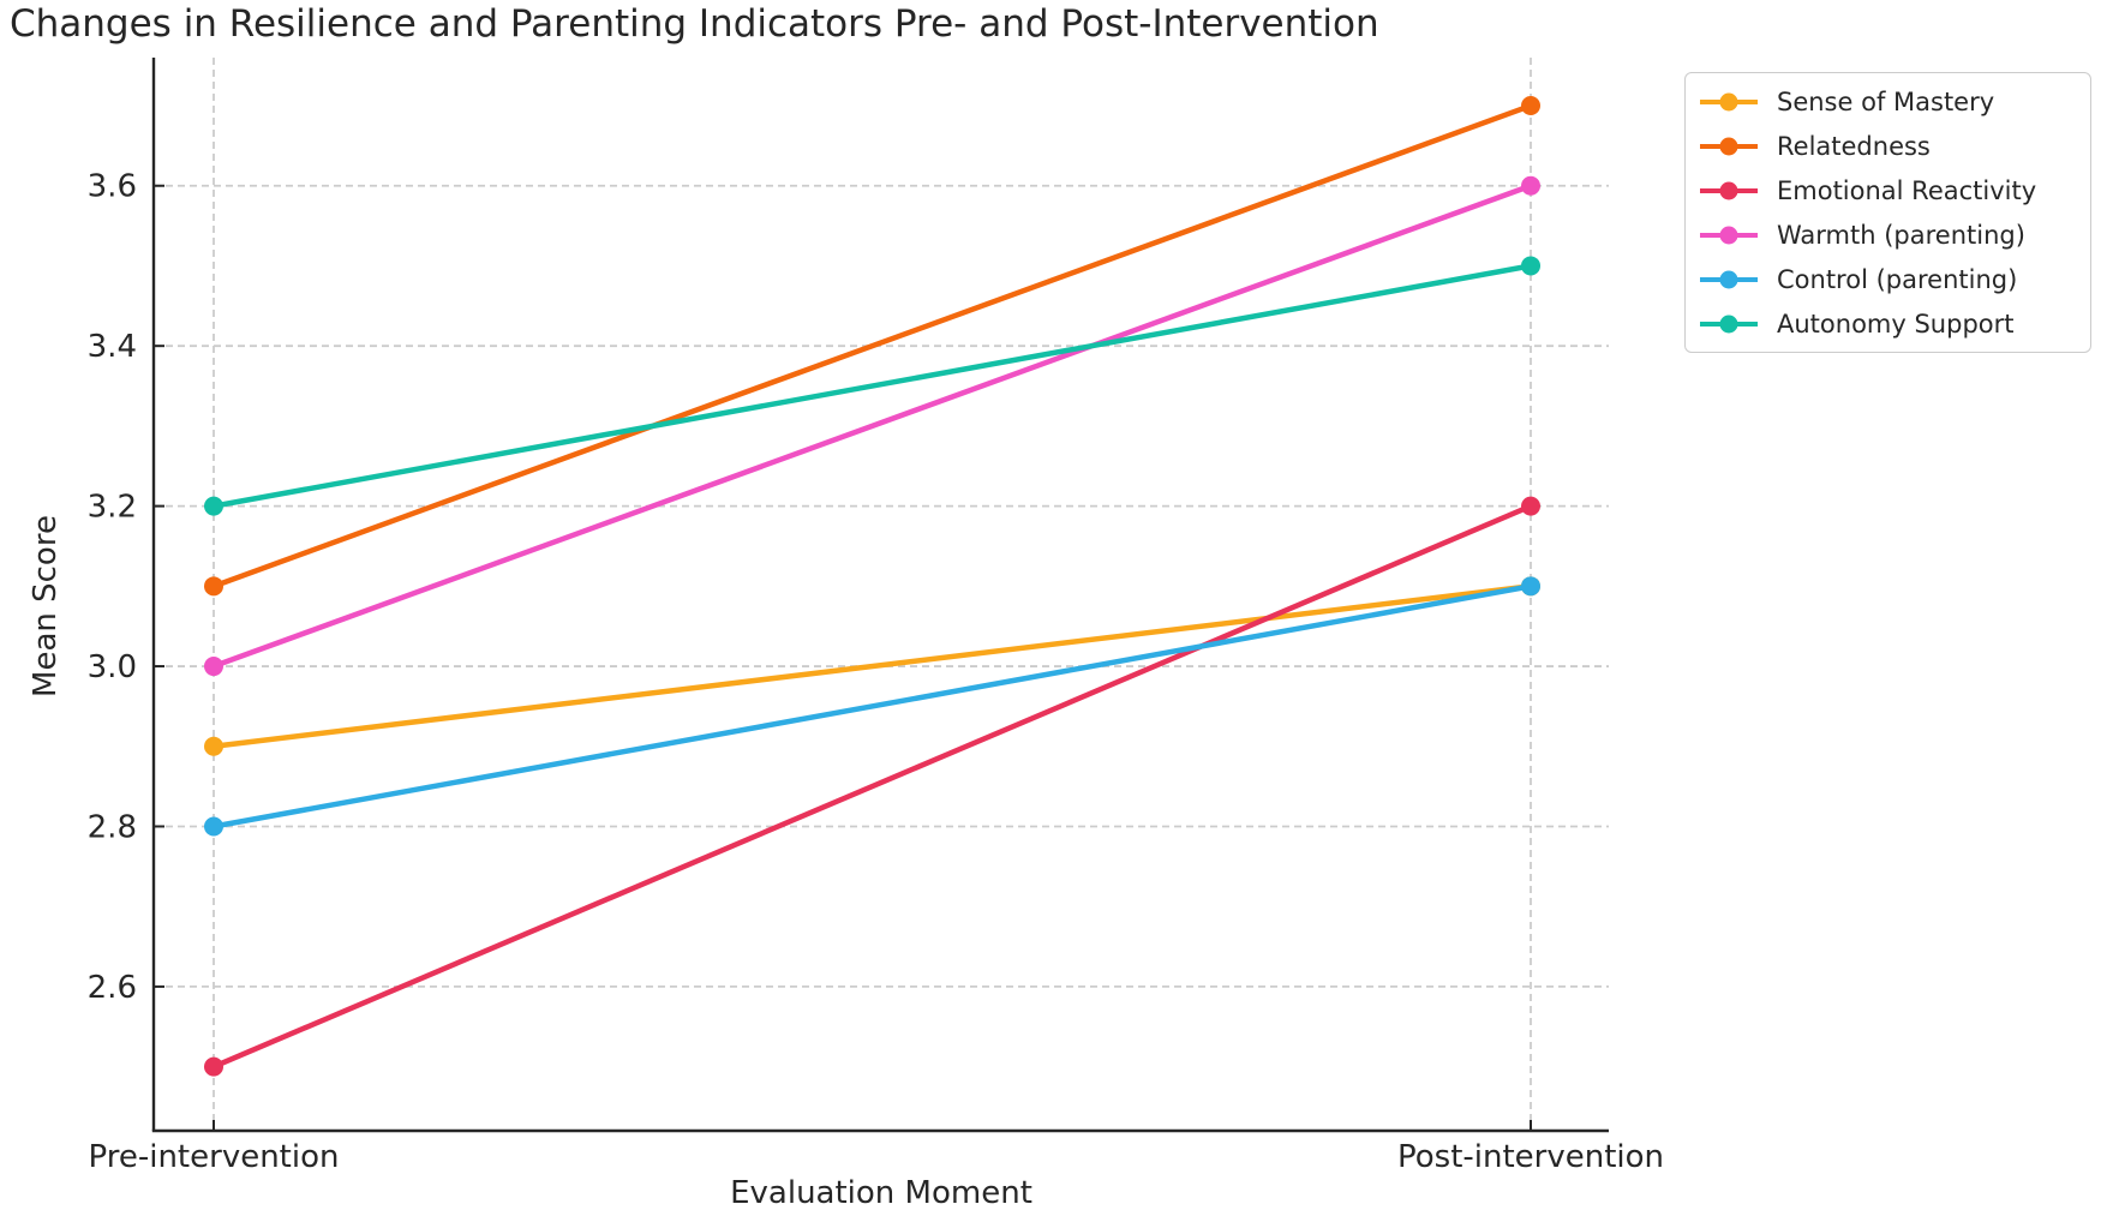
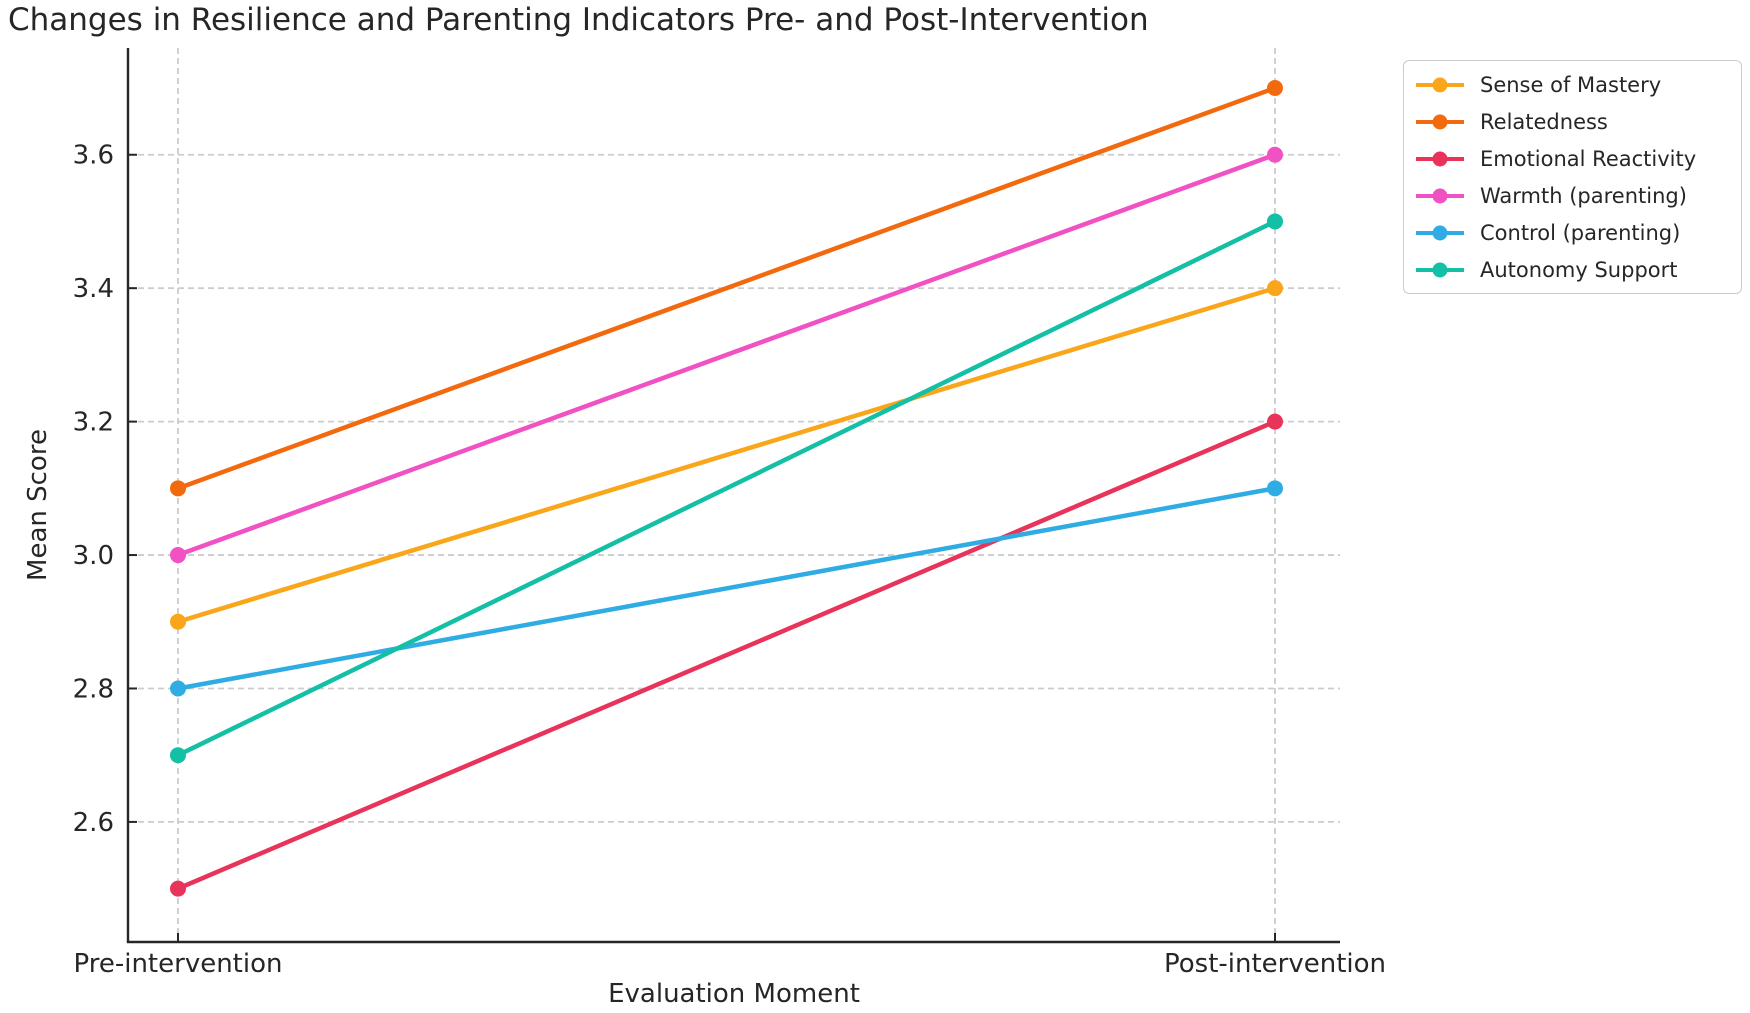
Autonomy Support/Pre-intervention: 3.2 -> 2.7
Sense of Mastery/Post-intervention: 3.1 -> 3.4
